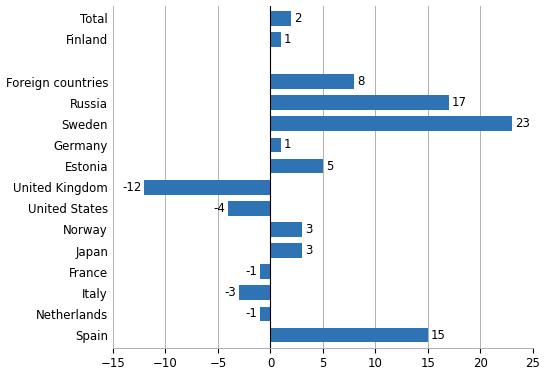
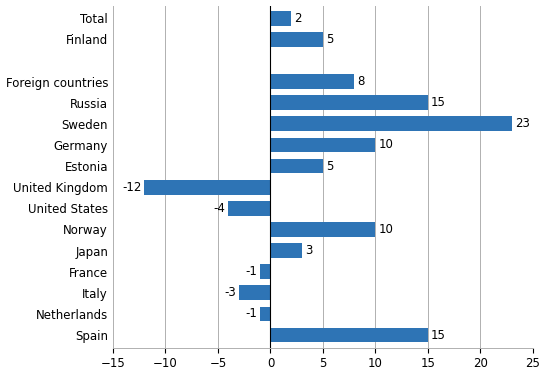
Finland: 1 -> 5
Russia: 17 -> 15
Germany: 1 -> 10
Norway: 3 -> 10
